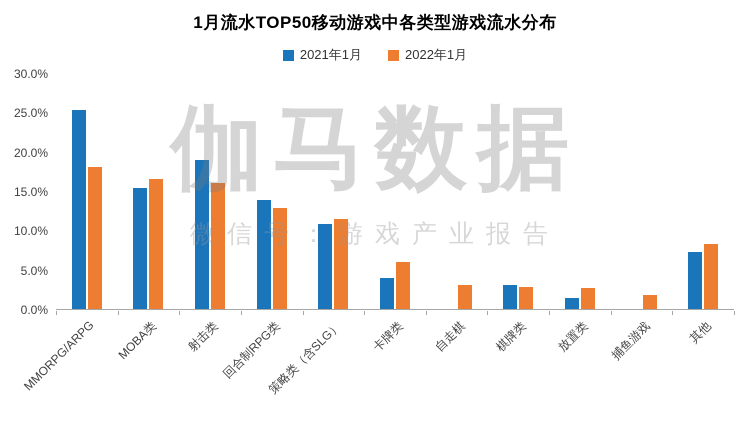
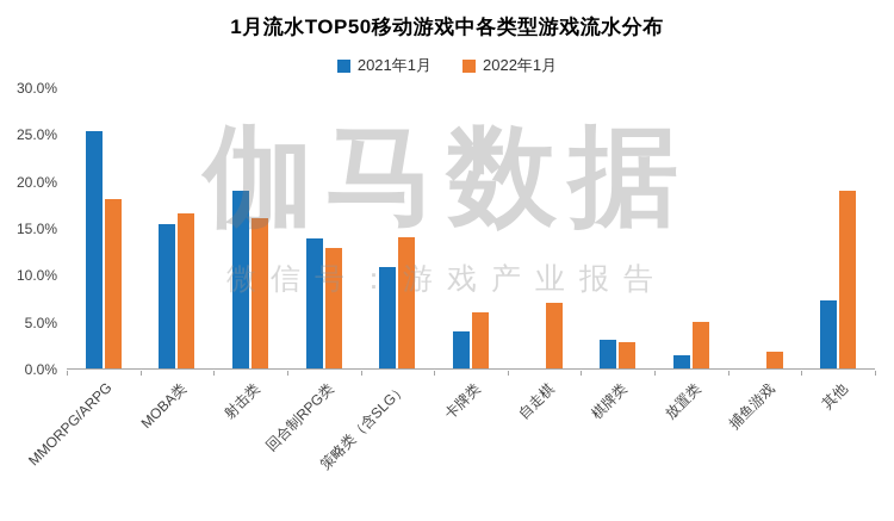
2022年1月/策略类（含SLG）: 11% -> 14%
2022年1月/自走棋: 3% -> 7%
2022年1月/放置类: 3% -> 5%
2022年1月/其他: 8% -> 19%
